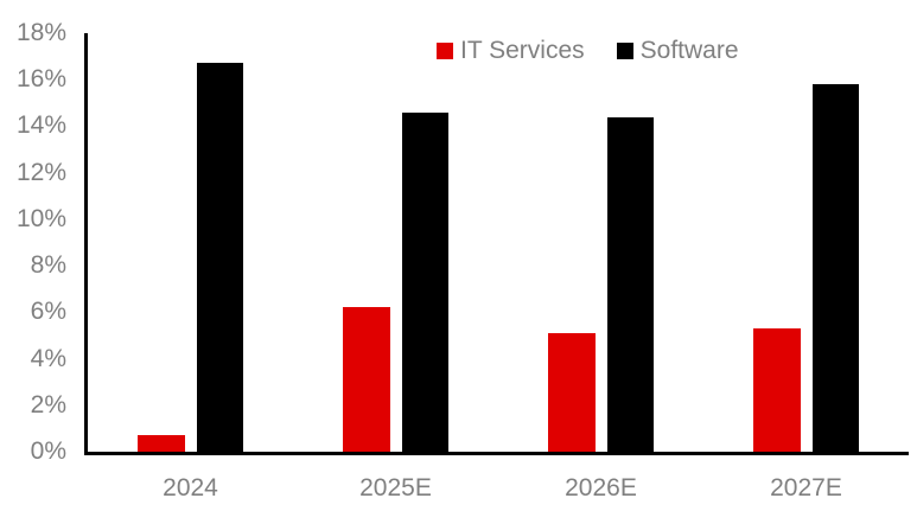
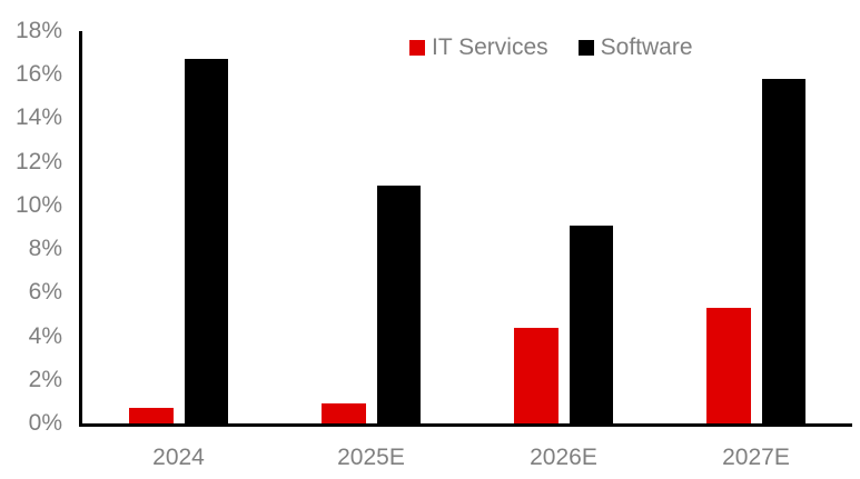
IT Services/2025E: 6.2% -> 0.9%
Software/2025E: 14.6% -> 10.9%
IT Services/2026E: 5.1% -> 4.4%
Software/2026E: 14.4% -> 9.1%
